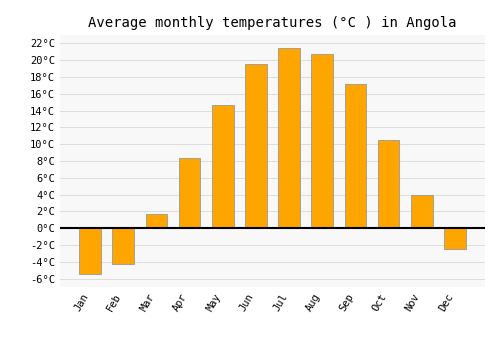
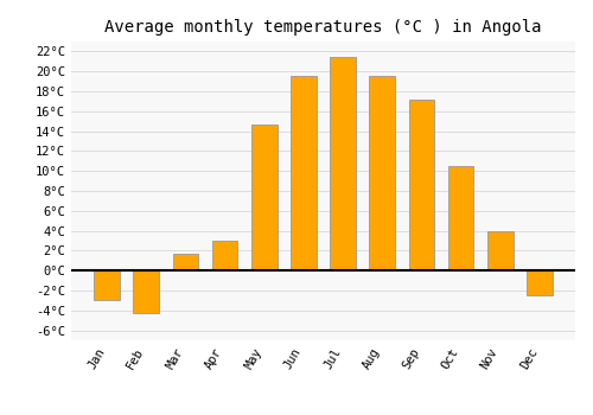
Jan: -5.5°C -> -3.0°C
Apr: 8.3°C -> 3.0°C
Aug: 20.7°C -> 19.6°C
